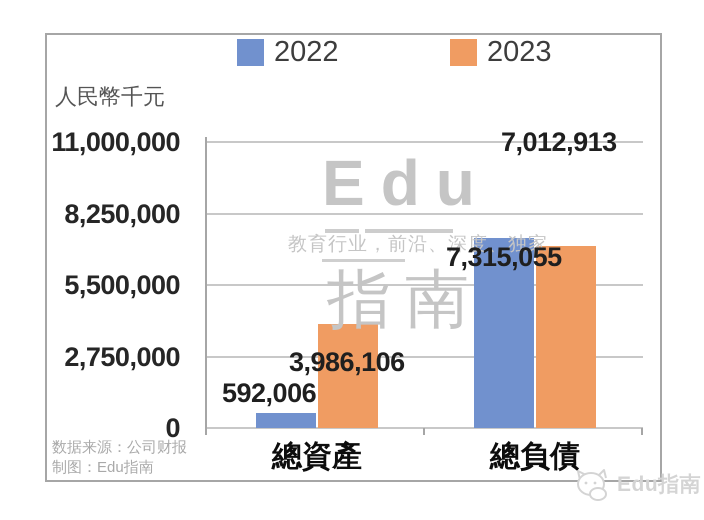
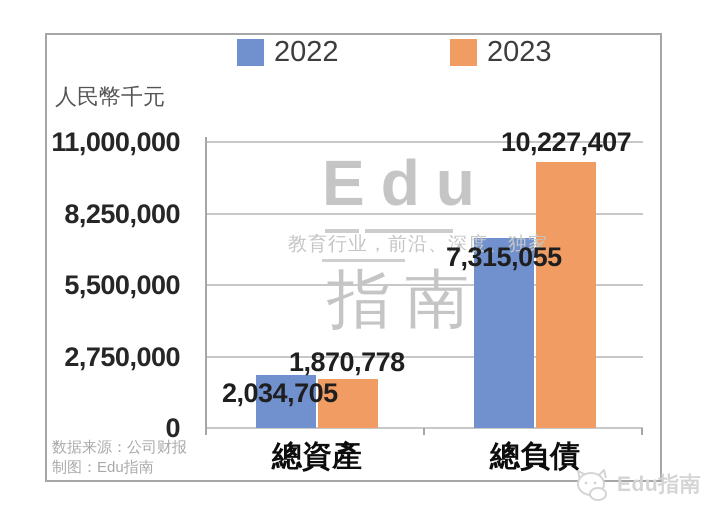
2022/總資產: 592,006 -> 2,034,705
2023/總資產: 3,986,106 -> 1,870,778
2023/總負債: 7,012,913 -> 10,227,407
